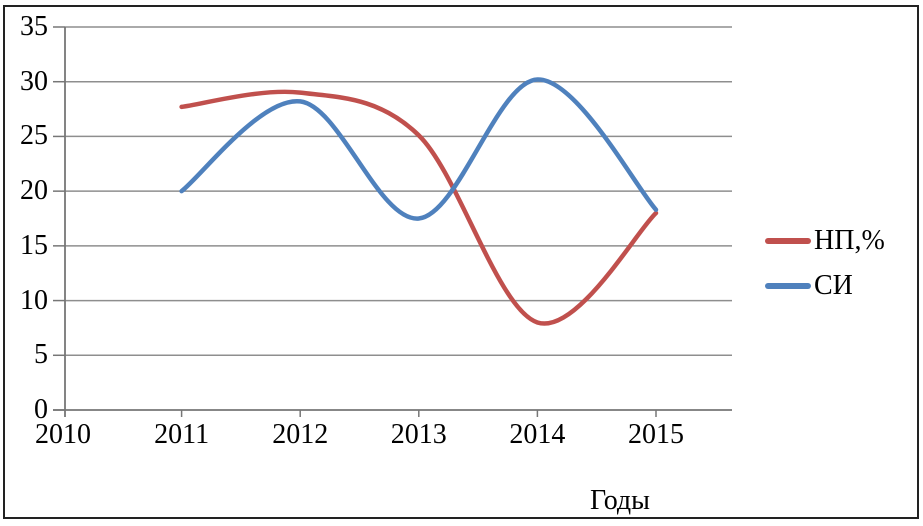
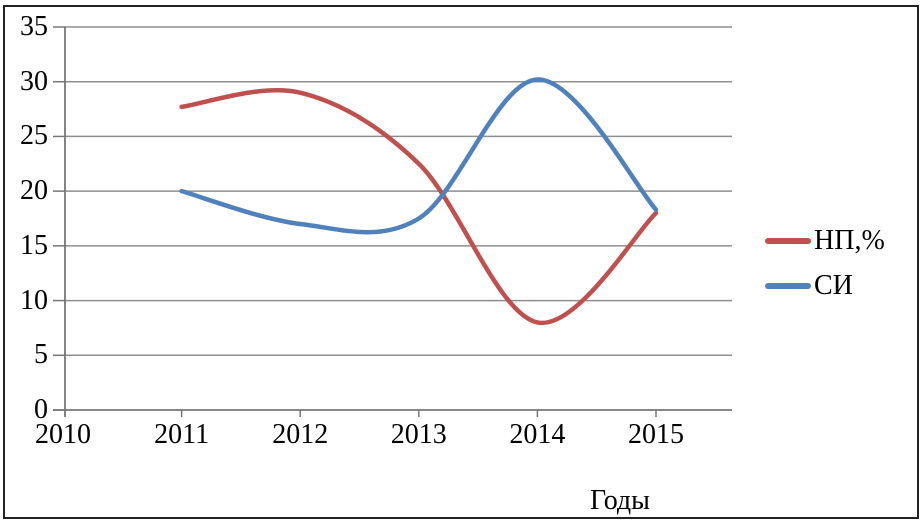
СИ/2012: 28.2 -> 17.0
НП,%/2013: 25.1 -> 22.5
